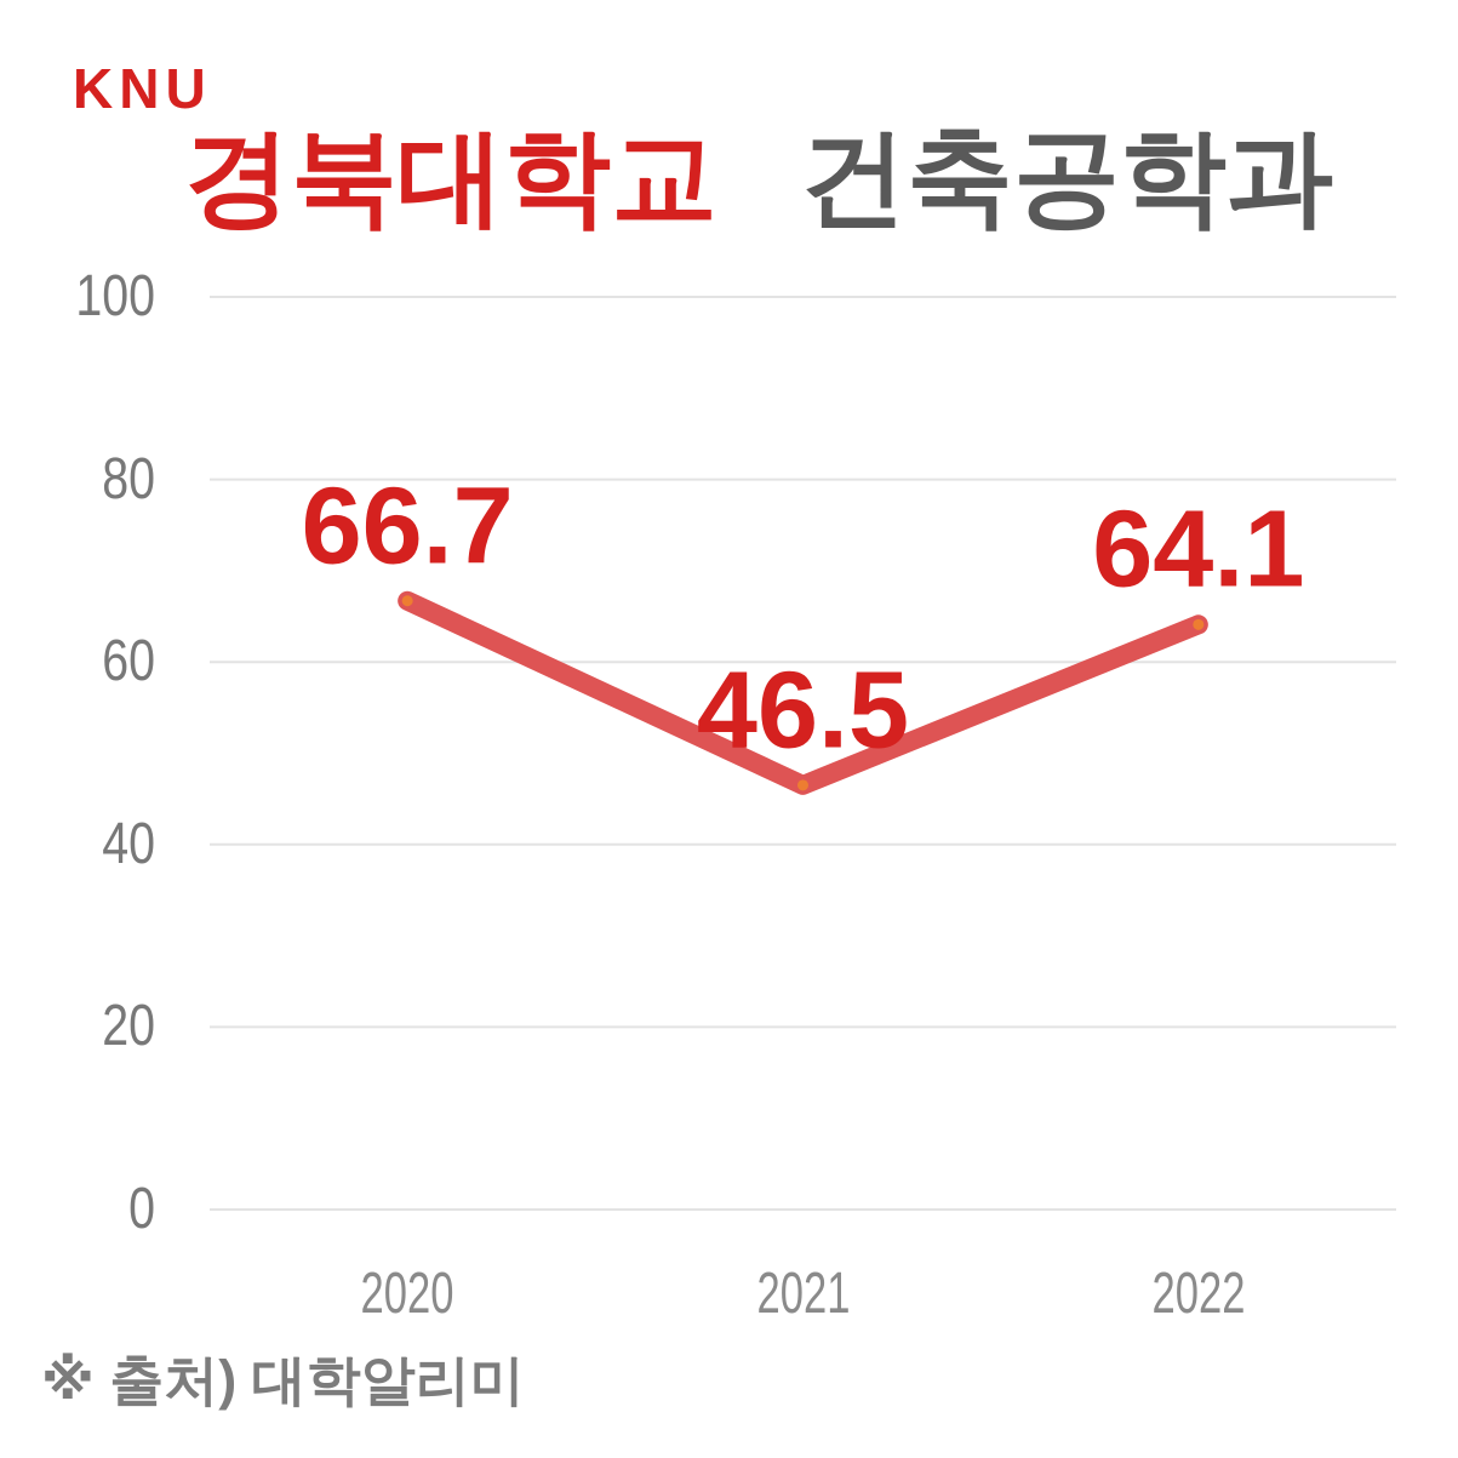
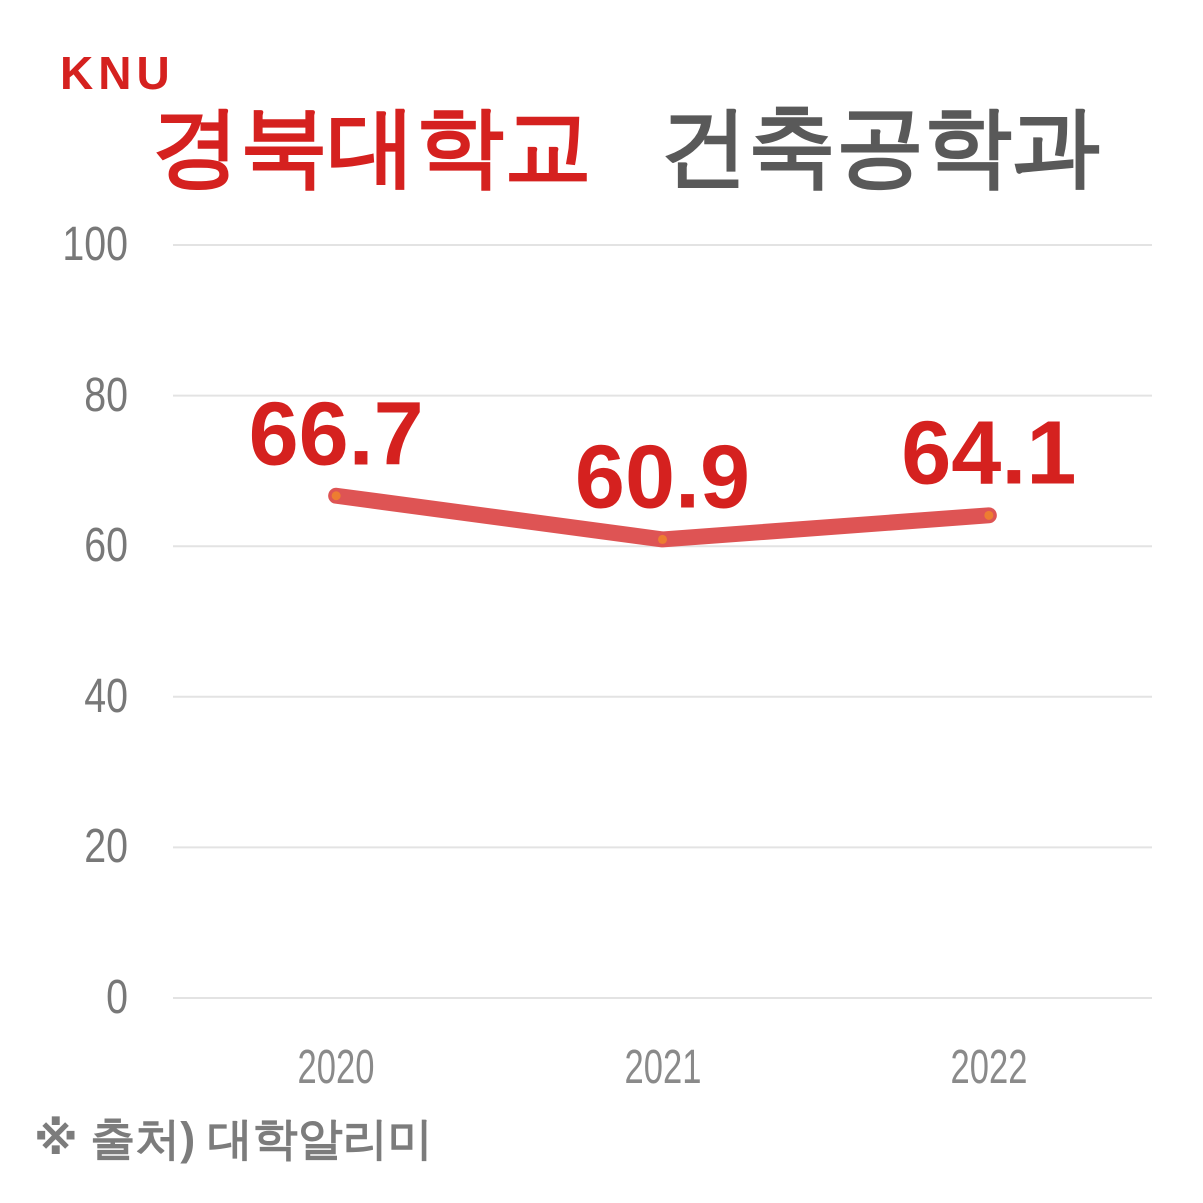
2021: 46.5 -> 60.9
